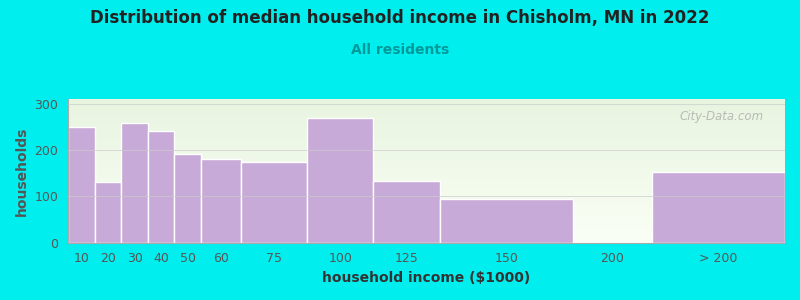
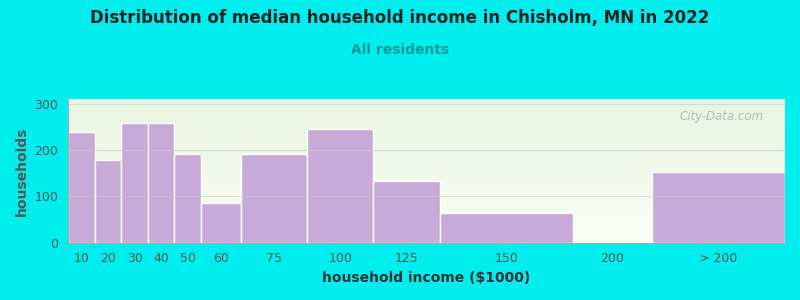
10: 250 -> 238
20: 130 -> 178
40: 240 -> 258
60: 180 -> 85
75: 175 -> 192
100: 270 -> 245
150: 95 -> 65
